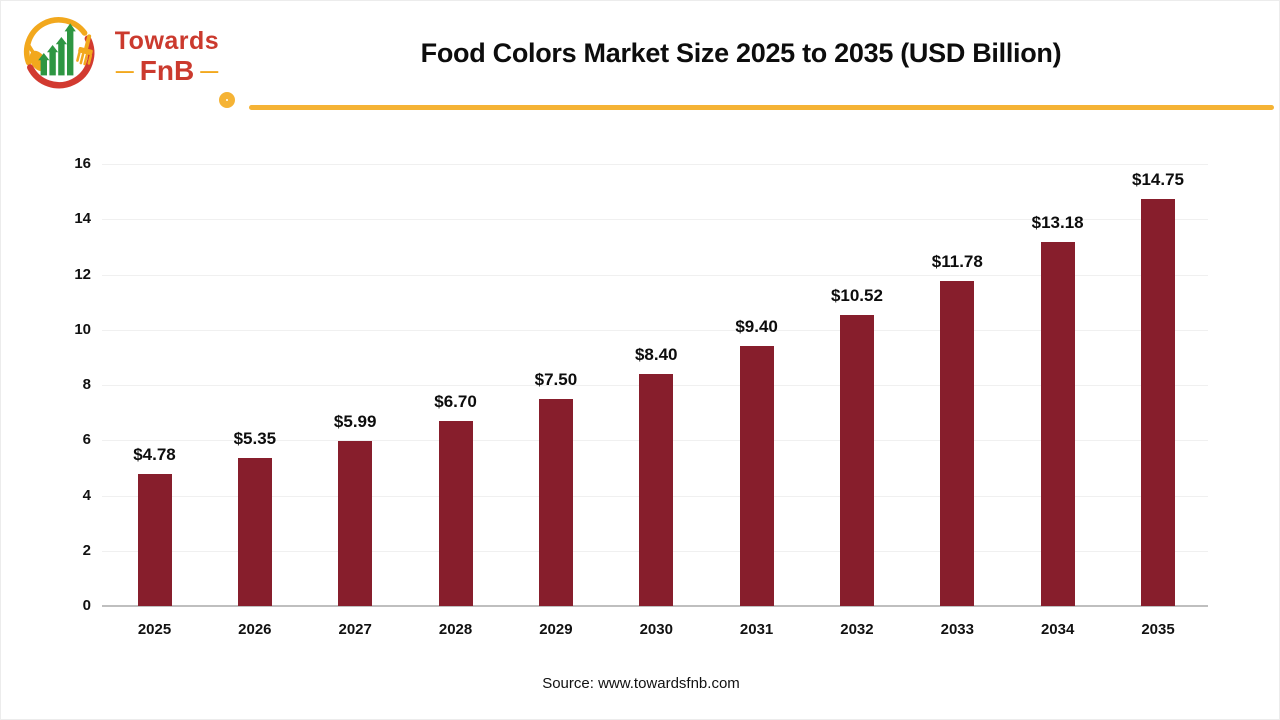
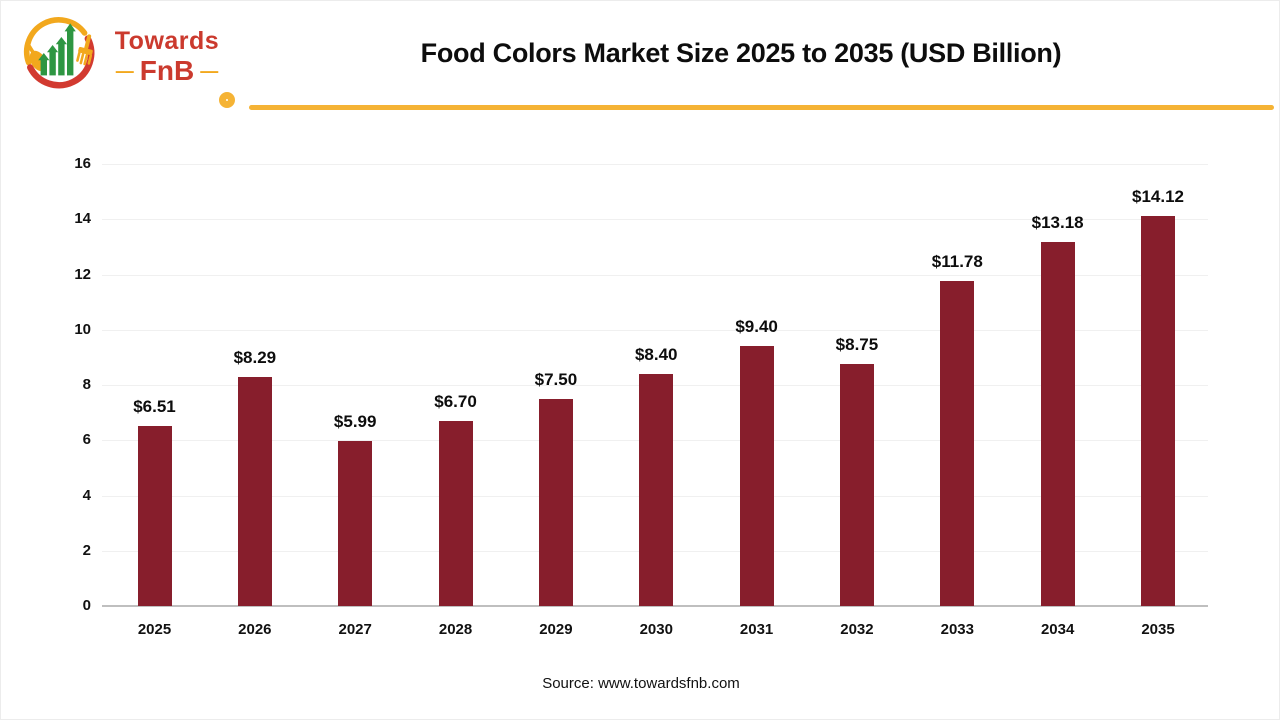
2025: $4.78 -> $6.51
2026: $5.35 -> $8.29
2032: $10.52 -> $8.75
2035: $14.75 -> $14.12
